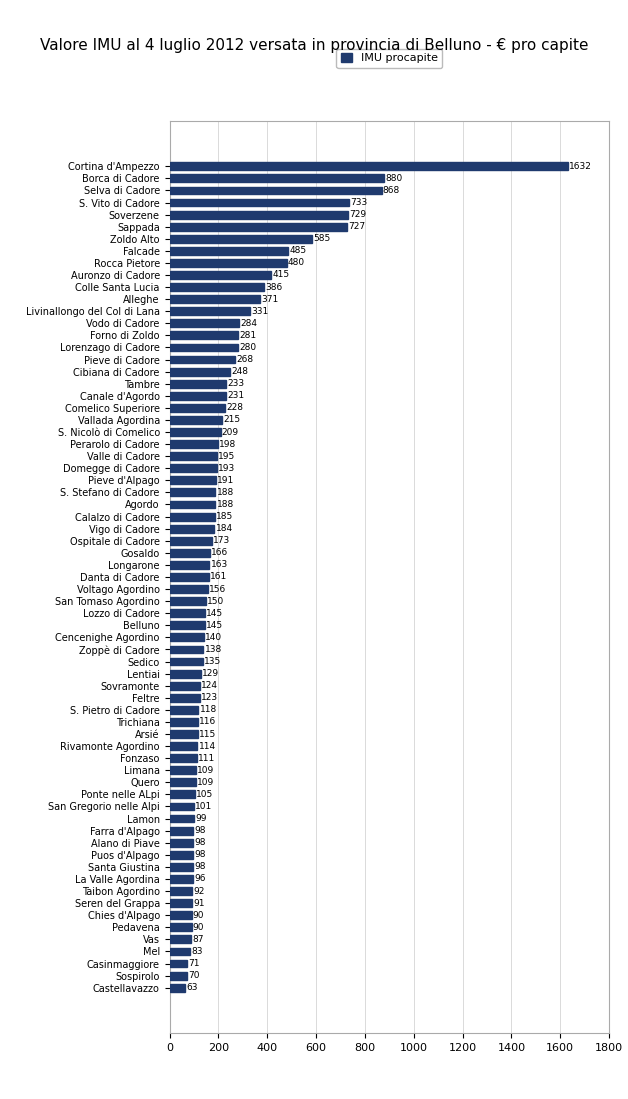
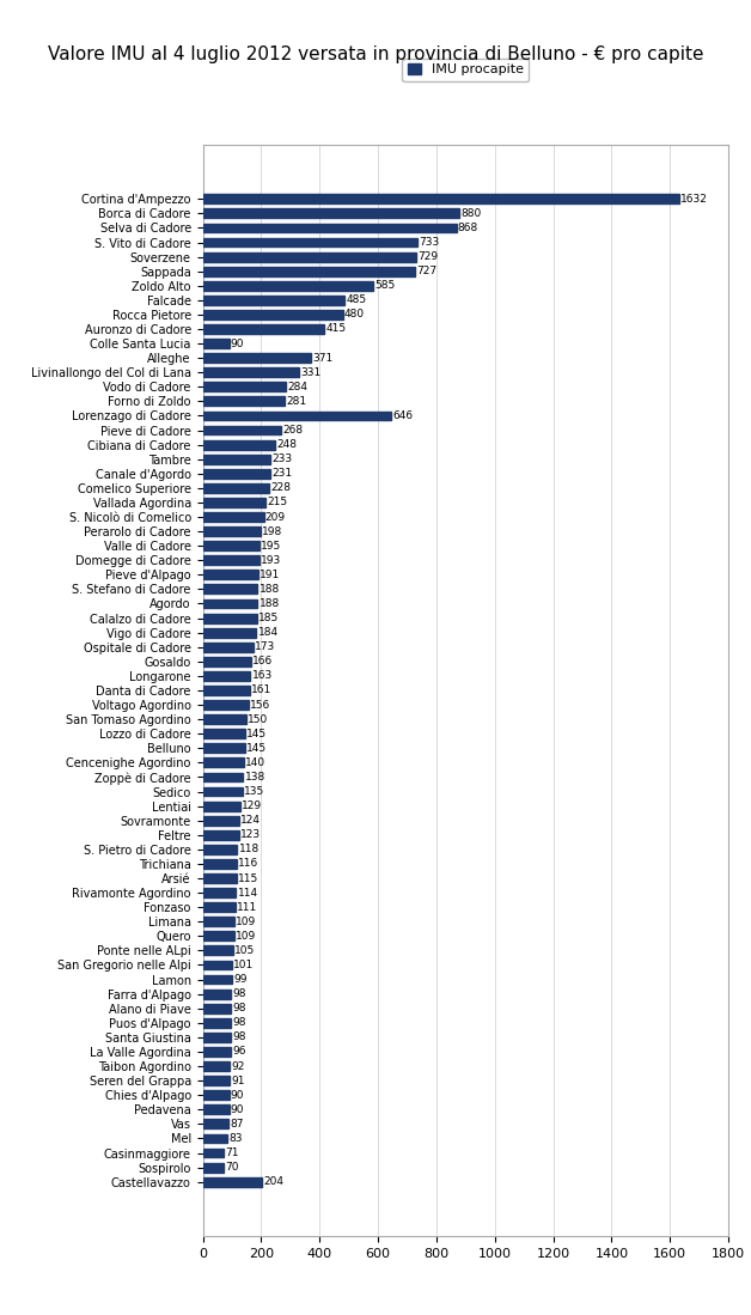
Colle Santa Lucia: 386 -> 90
Lorenzago di Cadore: 280 -> 646
Castellavazzo: 63 -> 204
